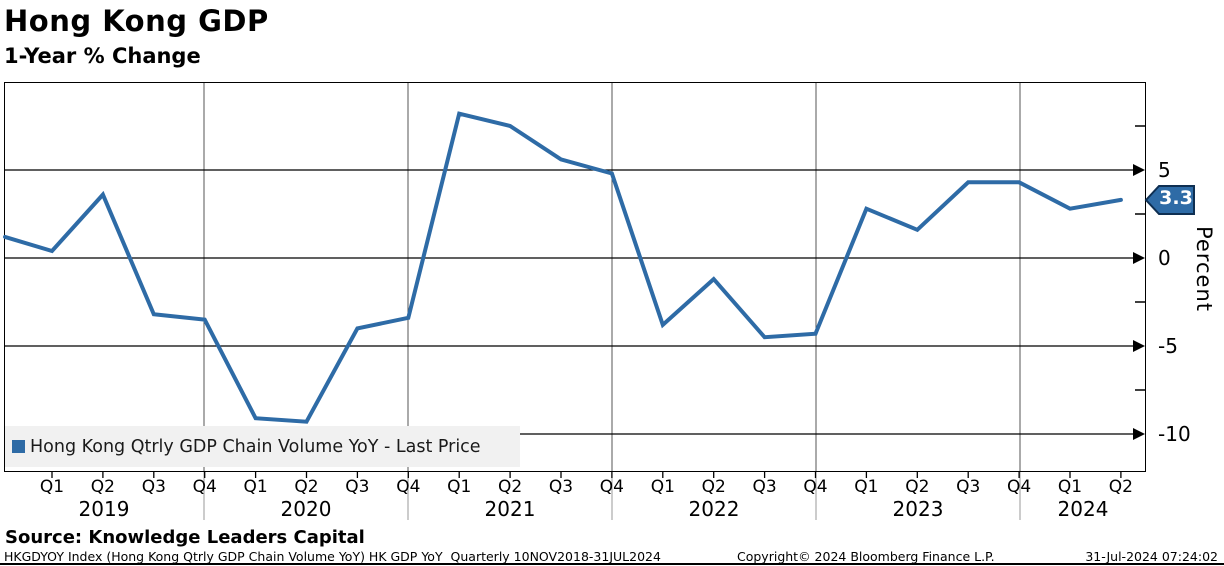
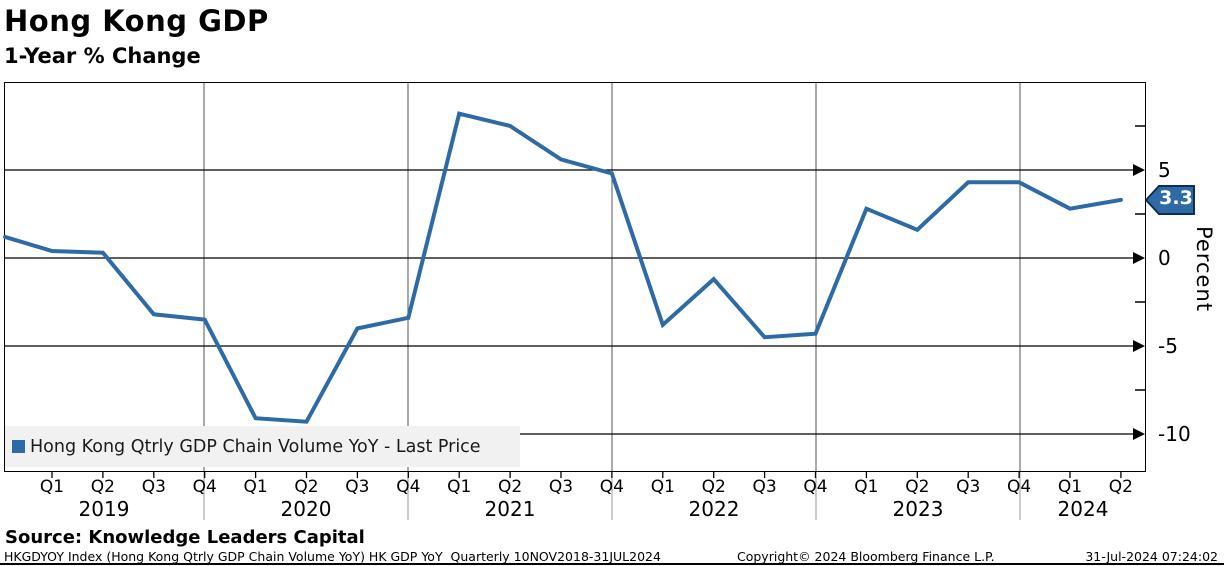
Q2 2019: 3,6 -> 0,3
